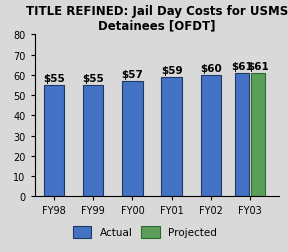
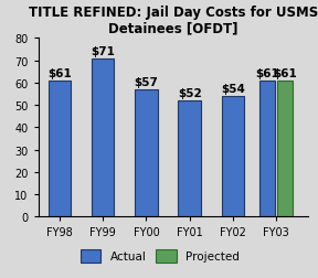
FY98: $55 -> $61
FY99: $55 -> $71
FY01: $59 -> $52
FY02: $60 -> $54
